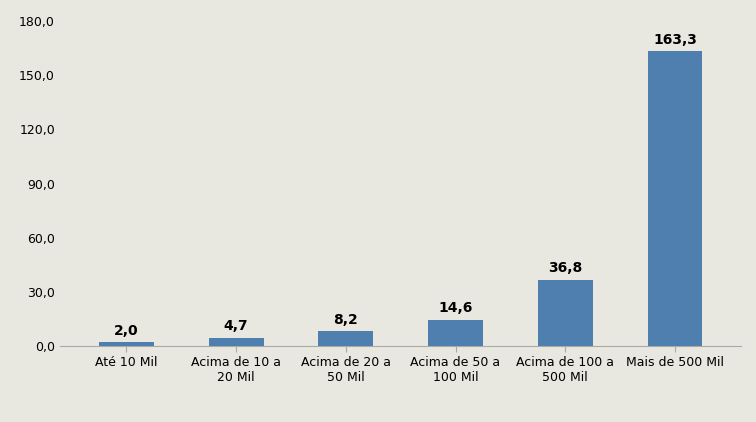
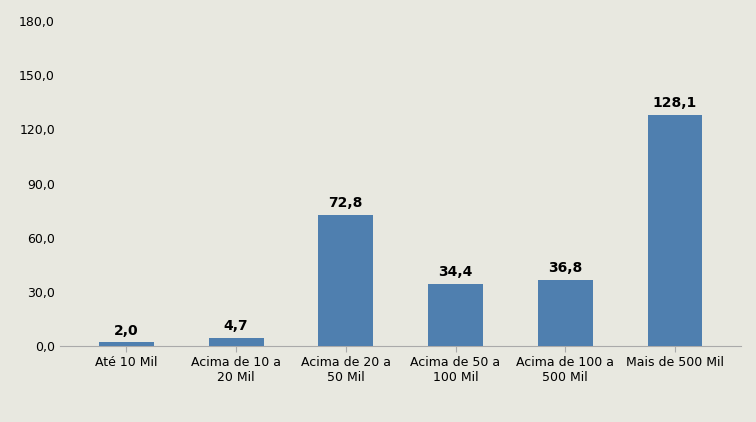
Acima de 20 a 50 Mil: 8,2 -> 72,8
Acima de 50 a 100 Mil: 14,6 -> 34,4
Mais de 500 Mil: 163,3 -> 128,1
